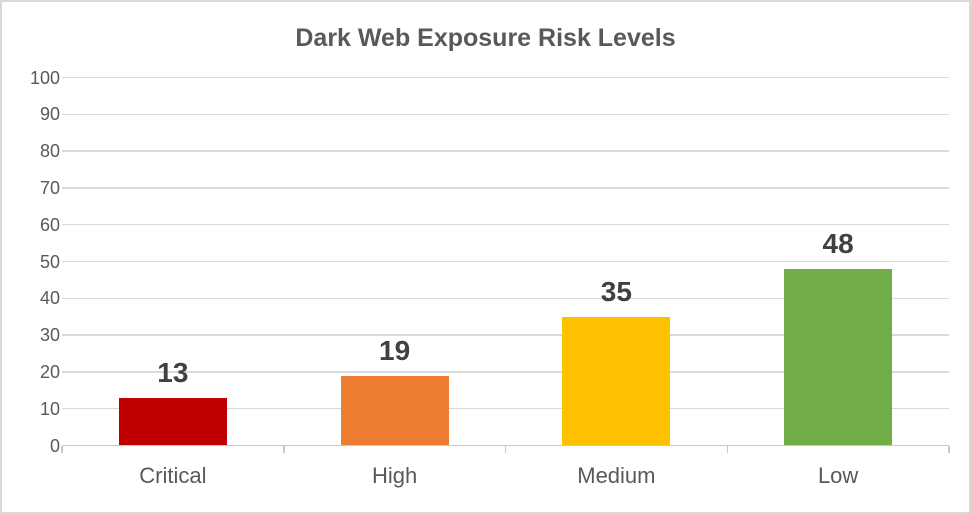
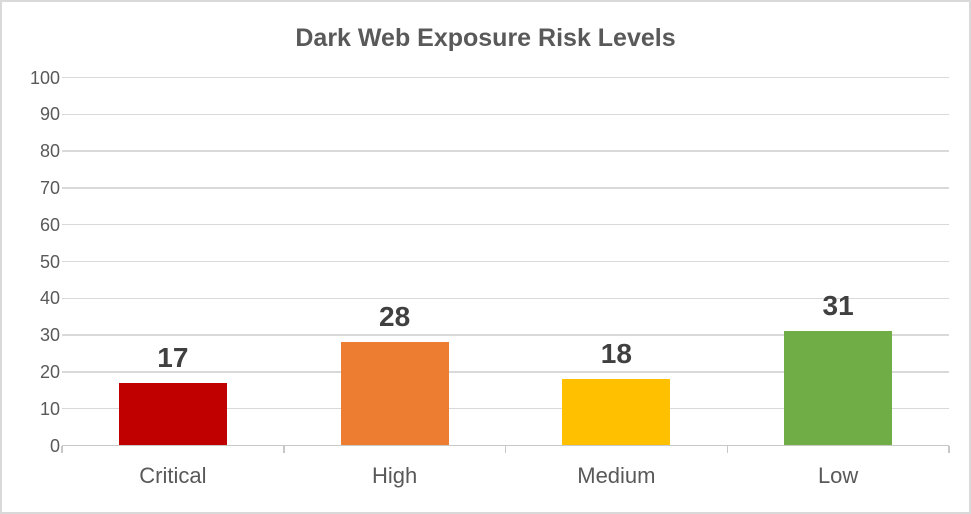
Critical: 13 -> 17
High: 19 -> 28
Medium: 35 -> 18
Low: 48 -> 31
